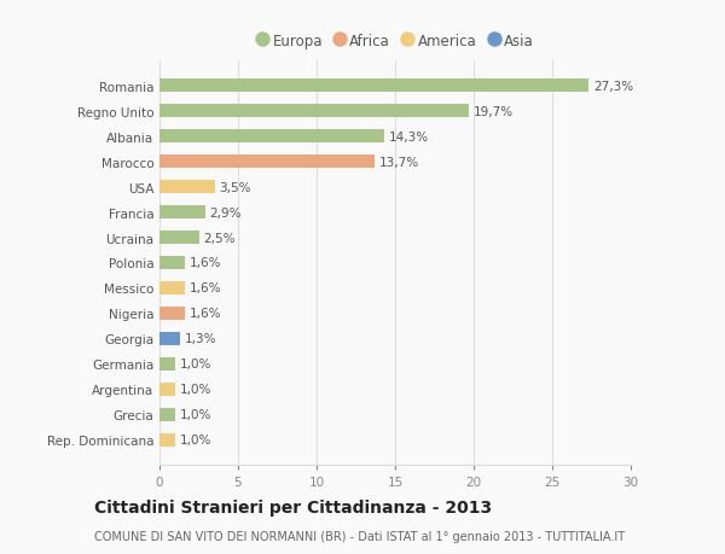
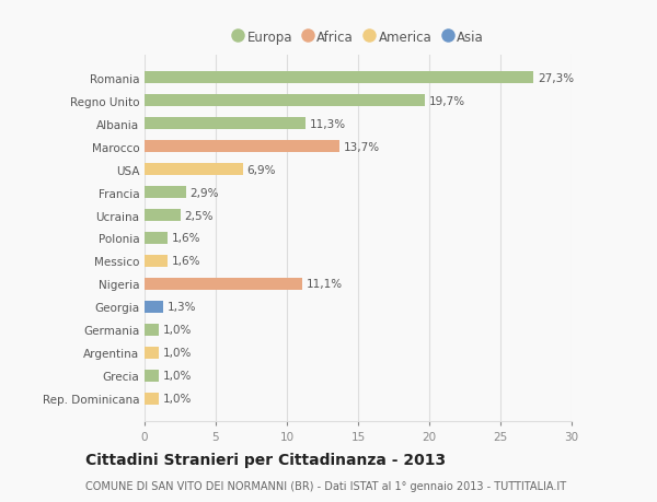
Albania: 14,3% -> 11,3%
USA: 3,5% -> 6,9%
Nigeria: 1,6% -> 11,1%
